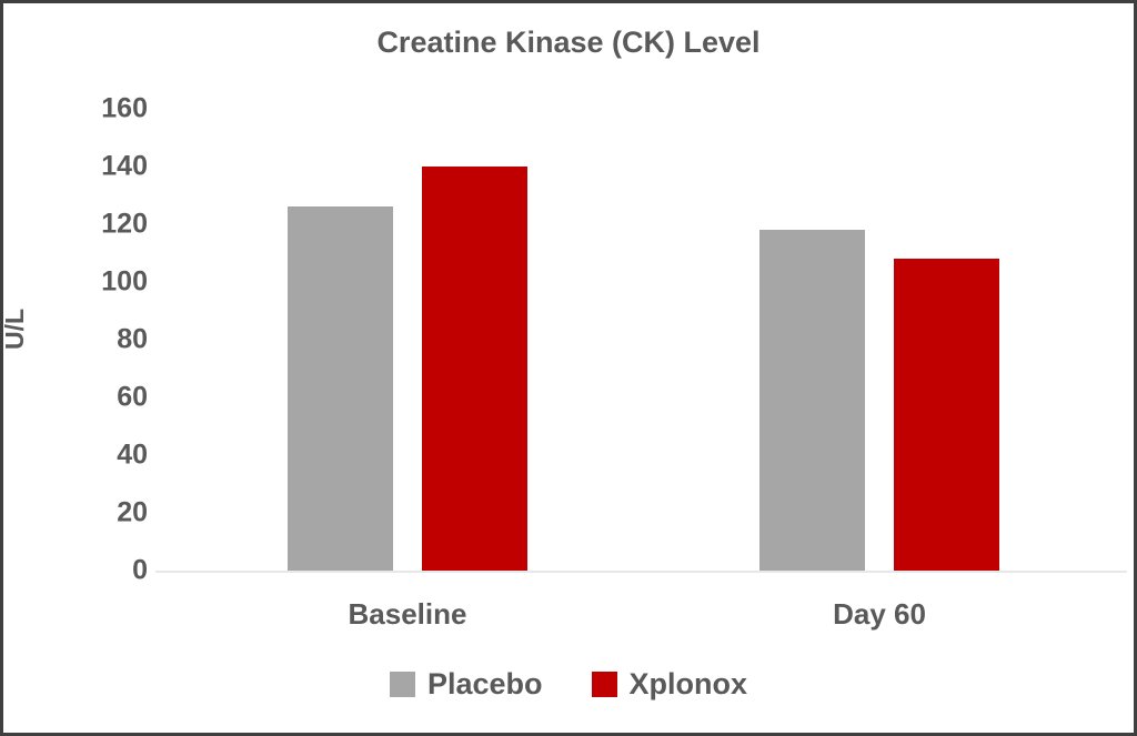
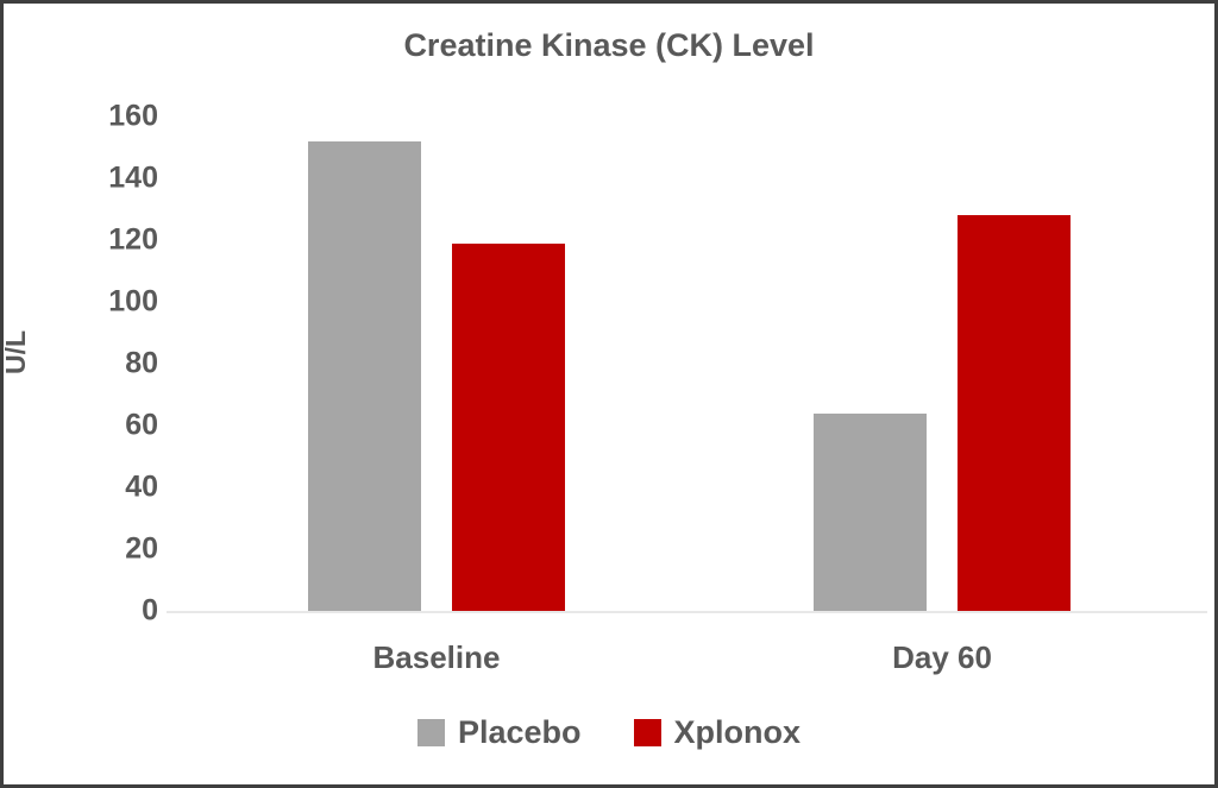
Placebo/Baseline: 126 -> 152
Xplonox/Baseline: 140 -> 119
Placebo/Day 60: 118 -> 64
Xplonox/Day 60: 108 -> 128
